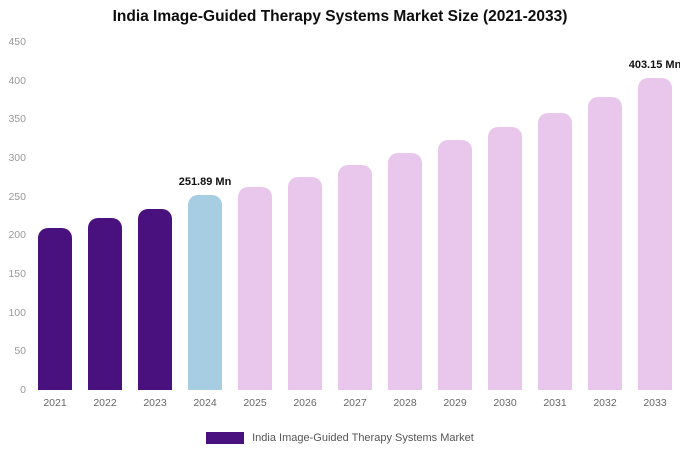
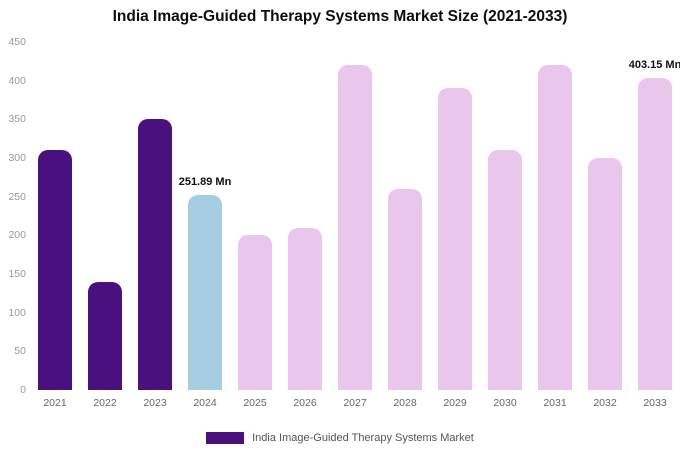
2021: 210 -> 310
2022: 220 -> 140
2023: 230 -> 350
2025: 260 -> 200
2026: 280 -> 210
2027: 290 -> 420
2028: 310 -> 260
2029: 320 -> 390
2030: 340 -> 310
2031: 360 -> 420
2032: 380 -> 300
